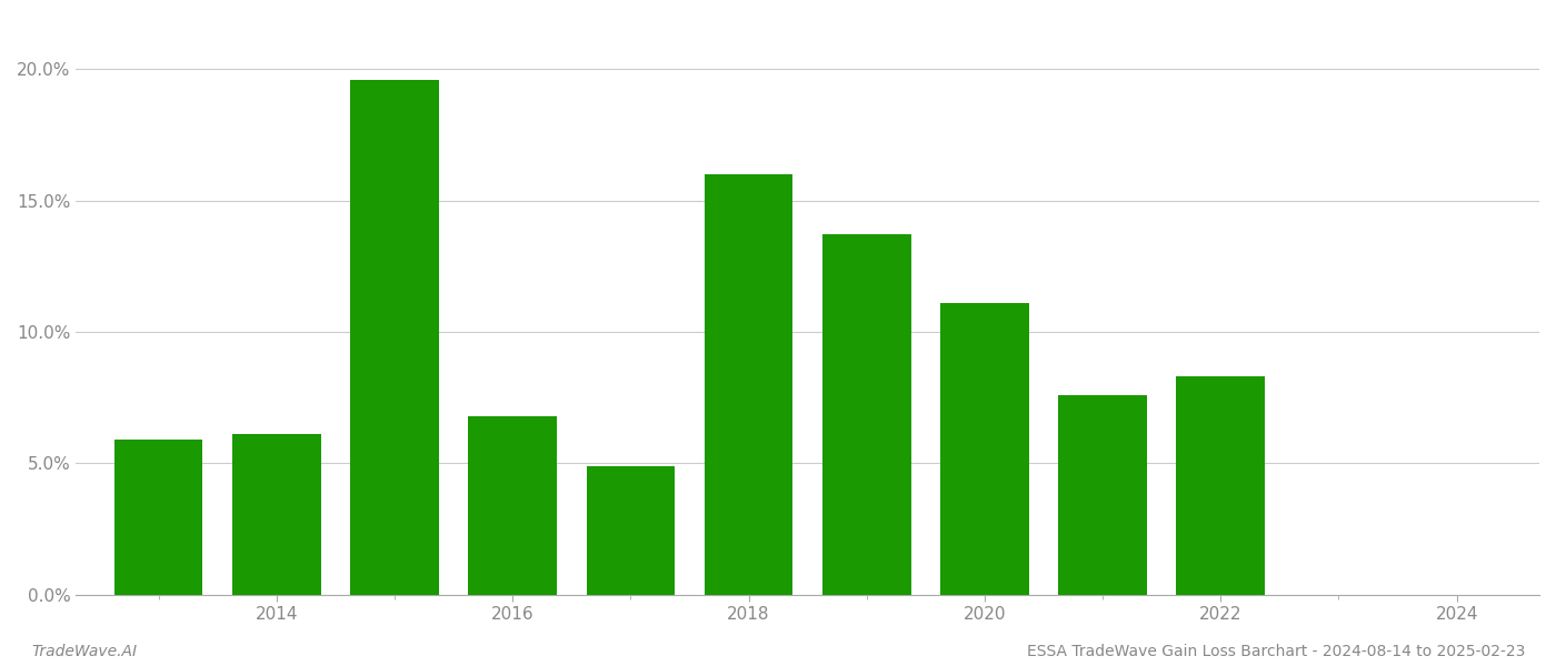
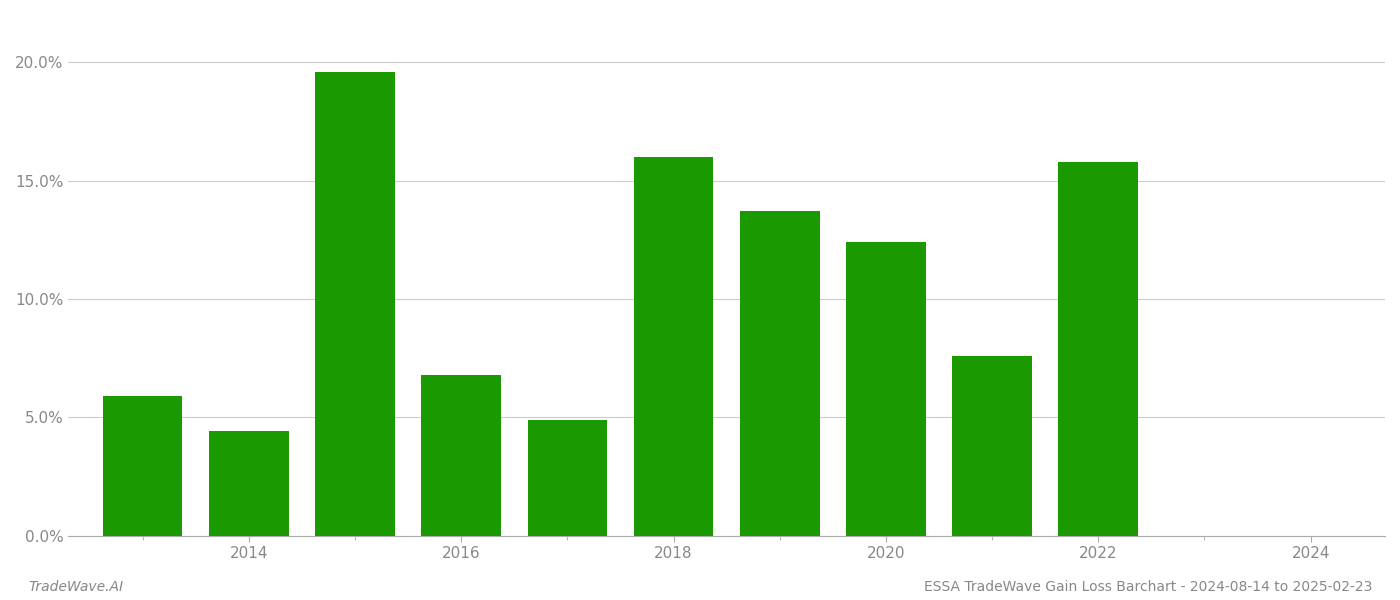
2014: 6.1% -> 4.4%
2020: 11.1% -> 12.4%
2022: 8.3% -> 15.8%
